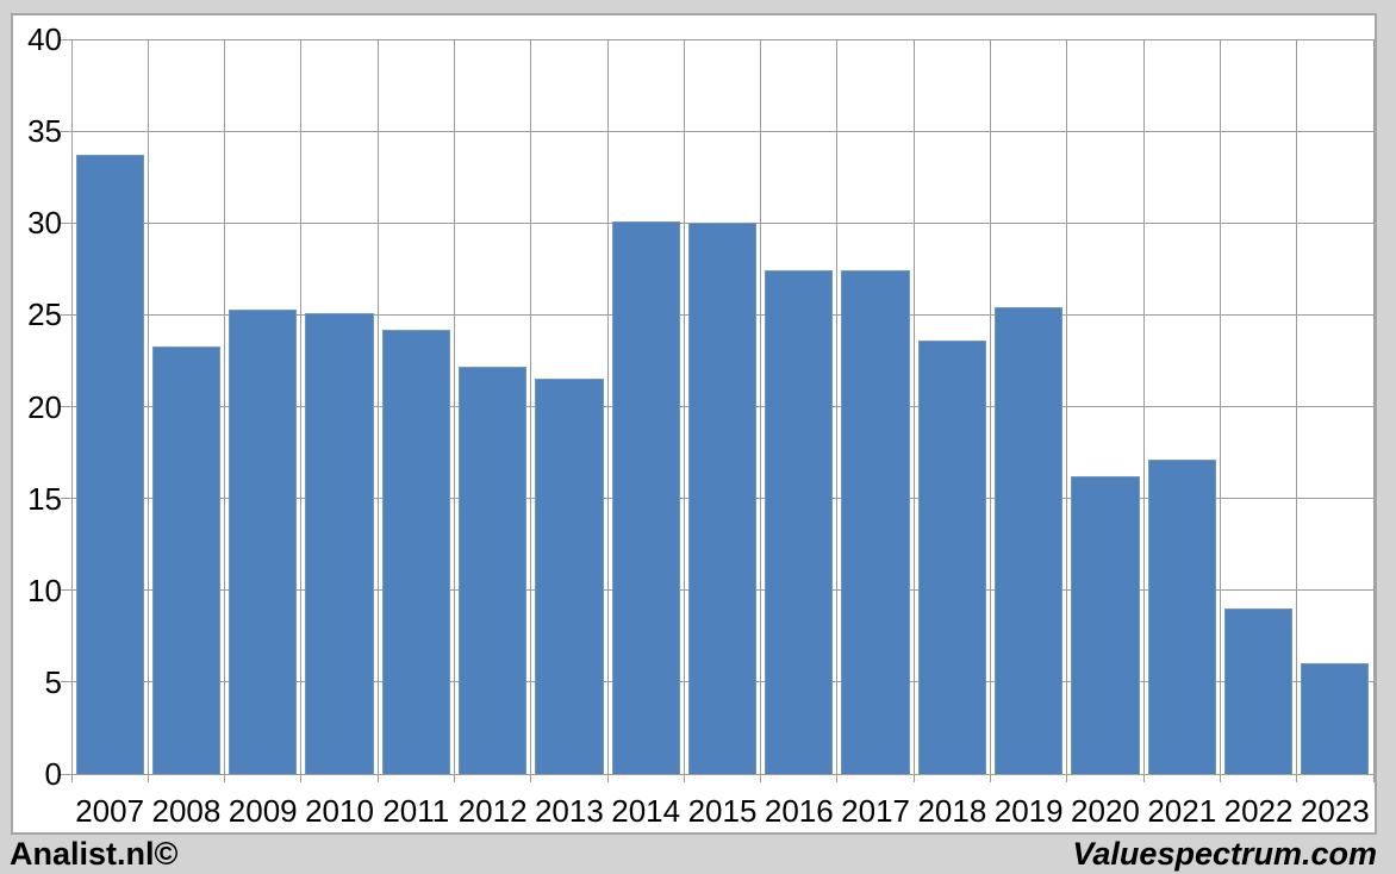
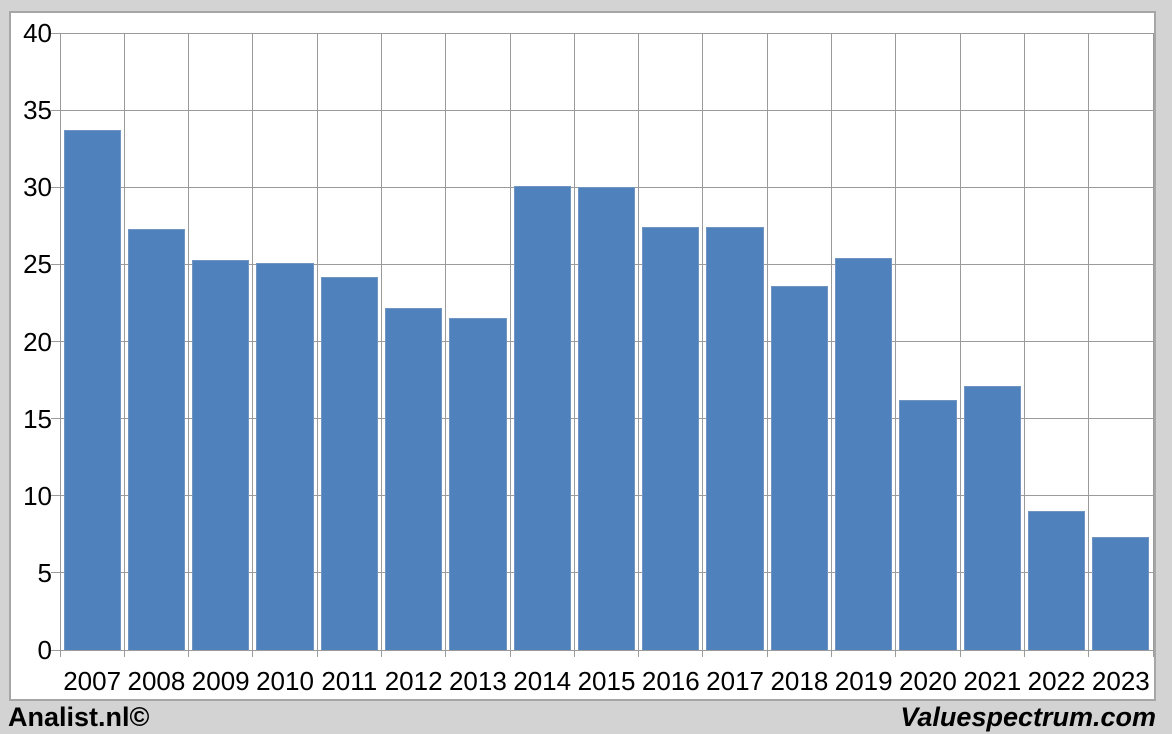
2008: 23.3 -> 27.3
2023: 6.0 -> 7.3
